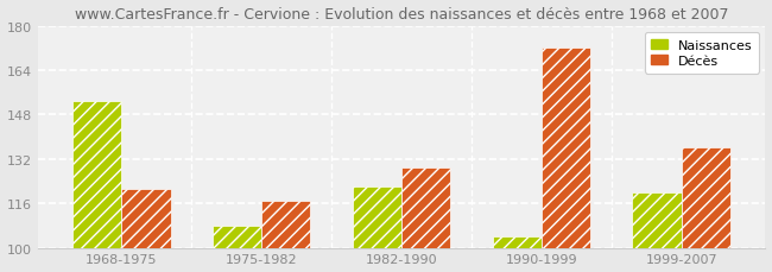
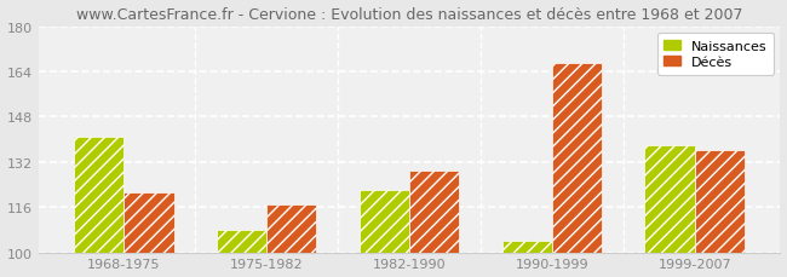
Naissances/1968-1975: 153 -> 141
Décès/1990-1999: 172 -> 167
Naissances/1999-2007: 120 -> 138
